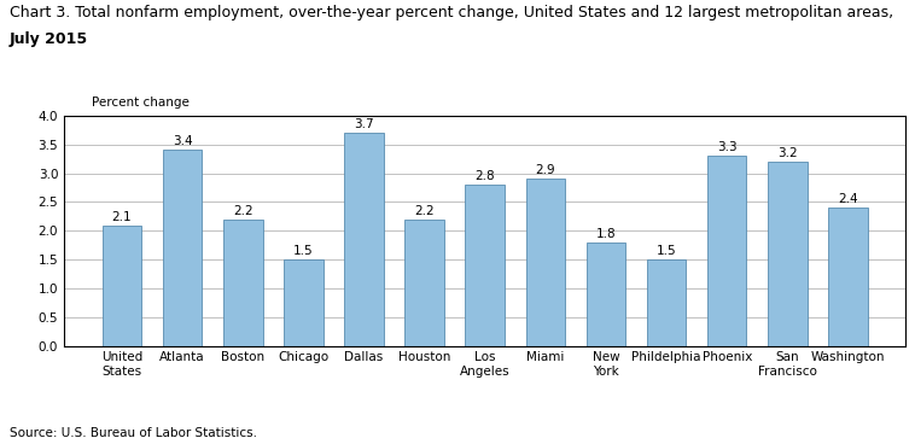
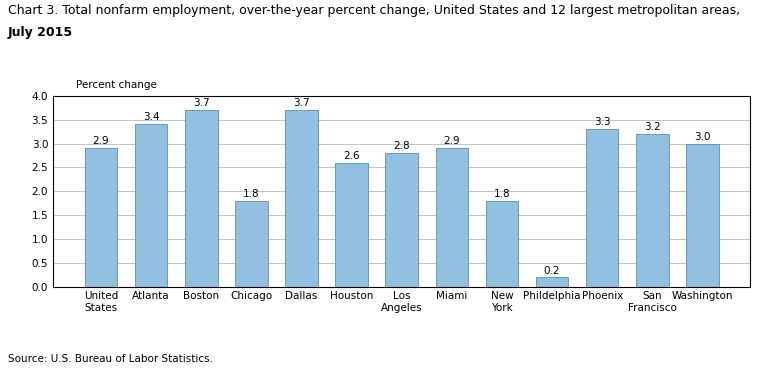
United States: 2.1 -> 2.9
Boston: 2.2 -> 3.7
Chicago: 1.5 -> 1.8
Houston: 2.2 -> 2.6
Phildelphia: 1.5 -> 0.2
Washington: 2.4 -> 3.0
